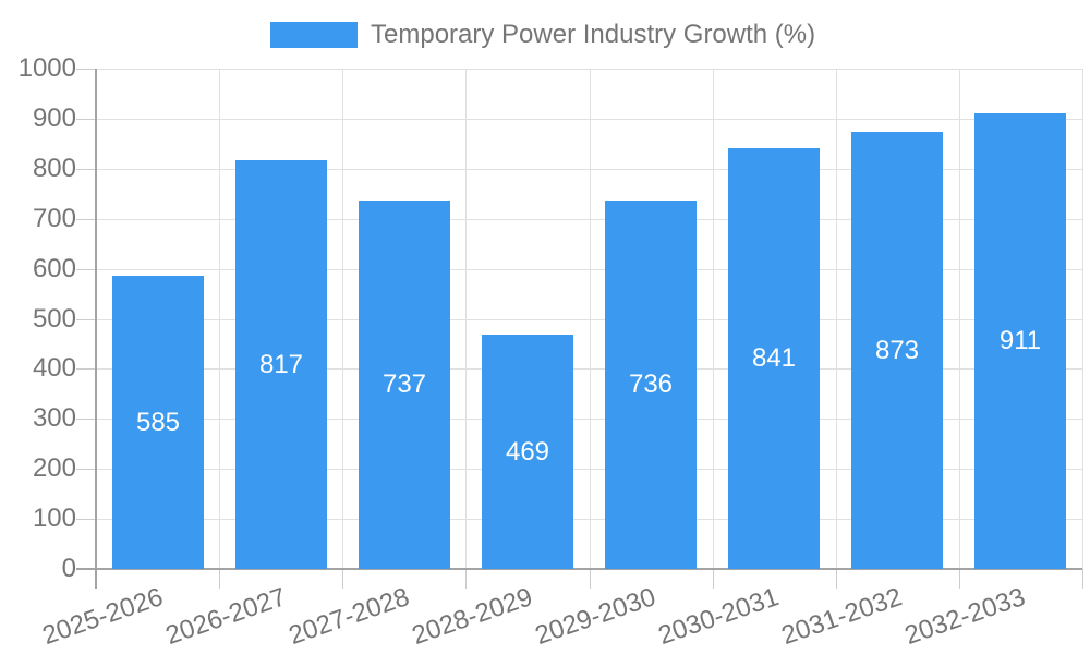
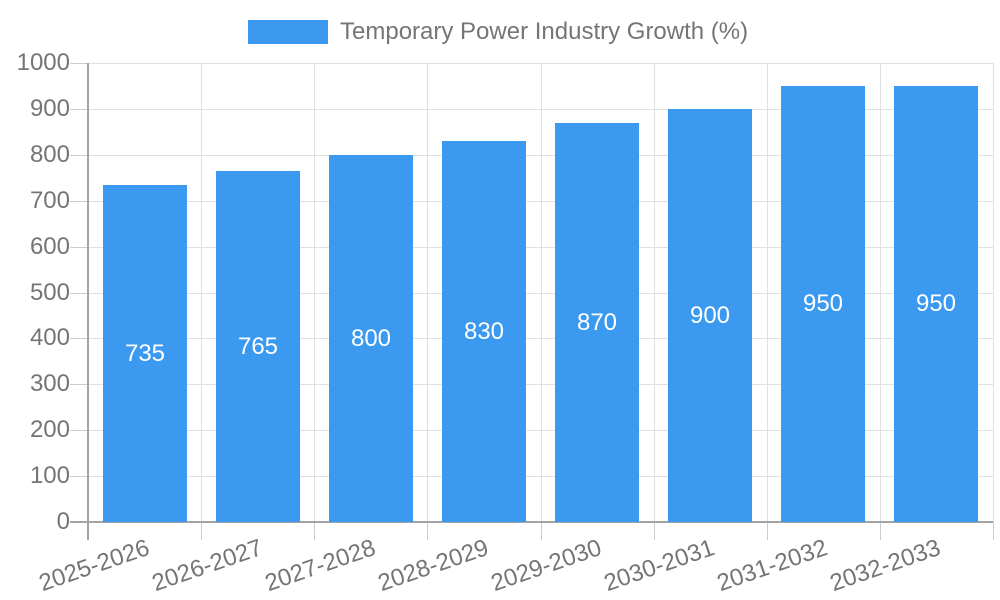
2025-2026: 585 -> 735
2026-2027: 817 -> 765
2027-2028: 737 -> 800
2028-2029: 469 -> 830
2029-2030: 736 -> 870
2030-2031: 841 -> 900
2031-2032: 873 -> 950
2032-2033: 911 -> 950
